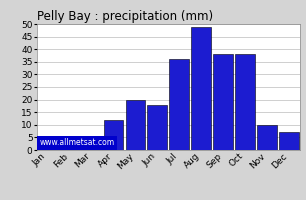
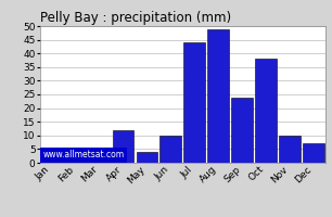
May: 20 -> 4
Jun: 18 -> 10
Jul: 36 -> 44
Sep: 38 -> 24
